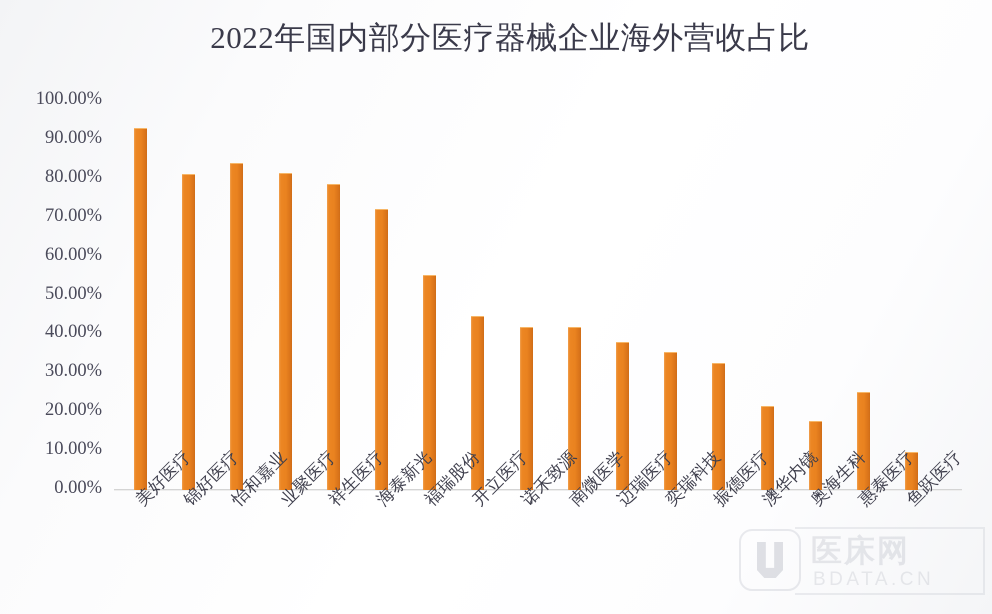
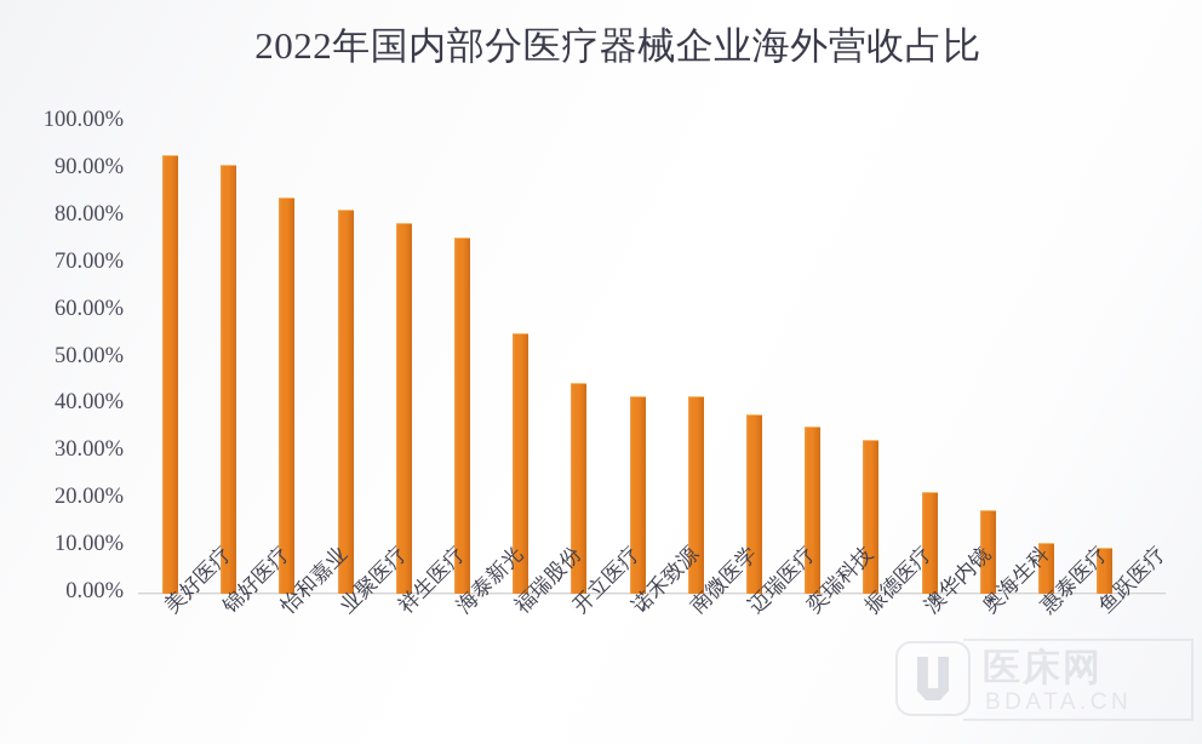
锦好医疗: 81% -> 91%
海泰新光: 72% -> 75%
惠泰医疗: 25% -> 11%
